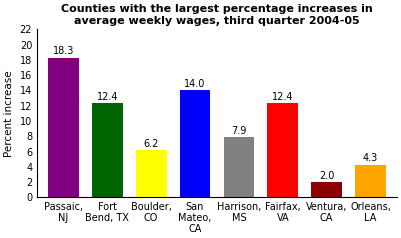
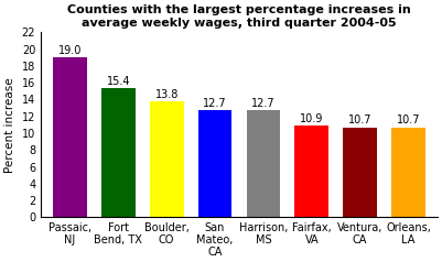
Passaic, NJ: 18.3 -> 19.0
Fort Bend, TX: 12.4 -> 15.4
Boulder, CO: 6.2 -> 13.8
San Mateo, CA: 14.0 -> 12.7
Harrison, MS: 7.9 -> 12.7
Fairfax, VA: 12.4 -> 10.9
Ventura, CA: 2.0 -> 10.7
Orleans, LA: 4.3 -> 10.7
